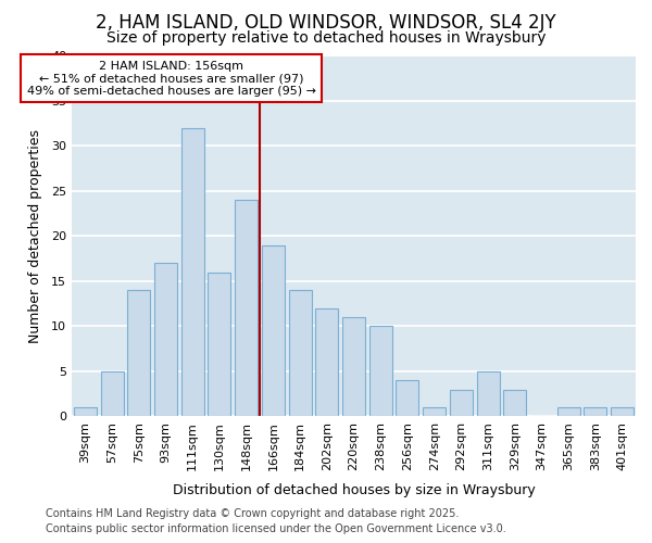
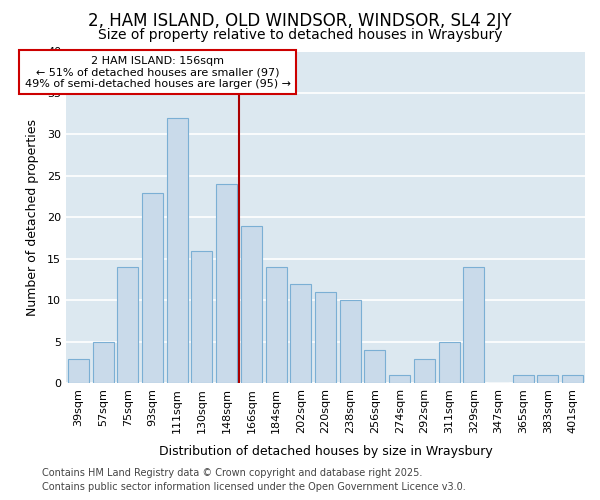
39sqm: 1 -> 3
93sqm: 17 -> 23
329sqm: 3 -> 14
